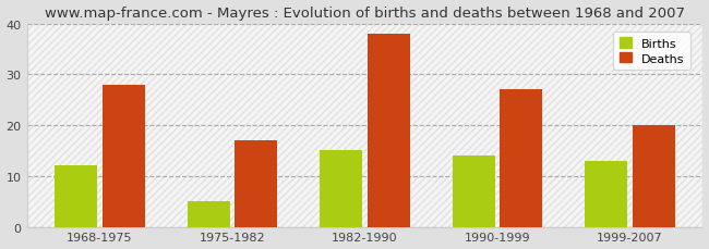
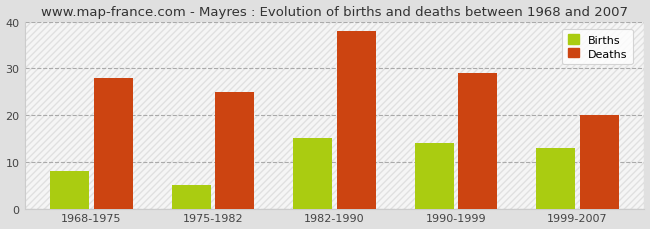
Births/1968-1975: 12 -> 8
Deaths/1975-1982: 17 -> 25
Deaths/1990-1999: 27 -> 29
